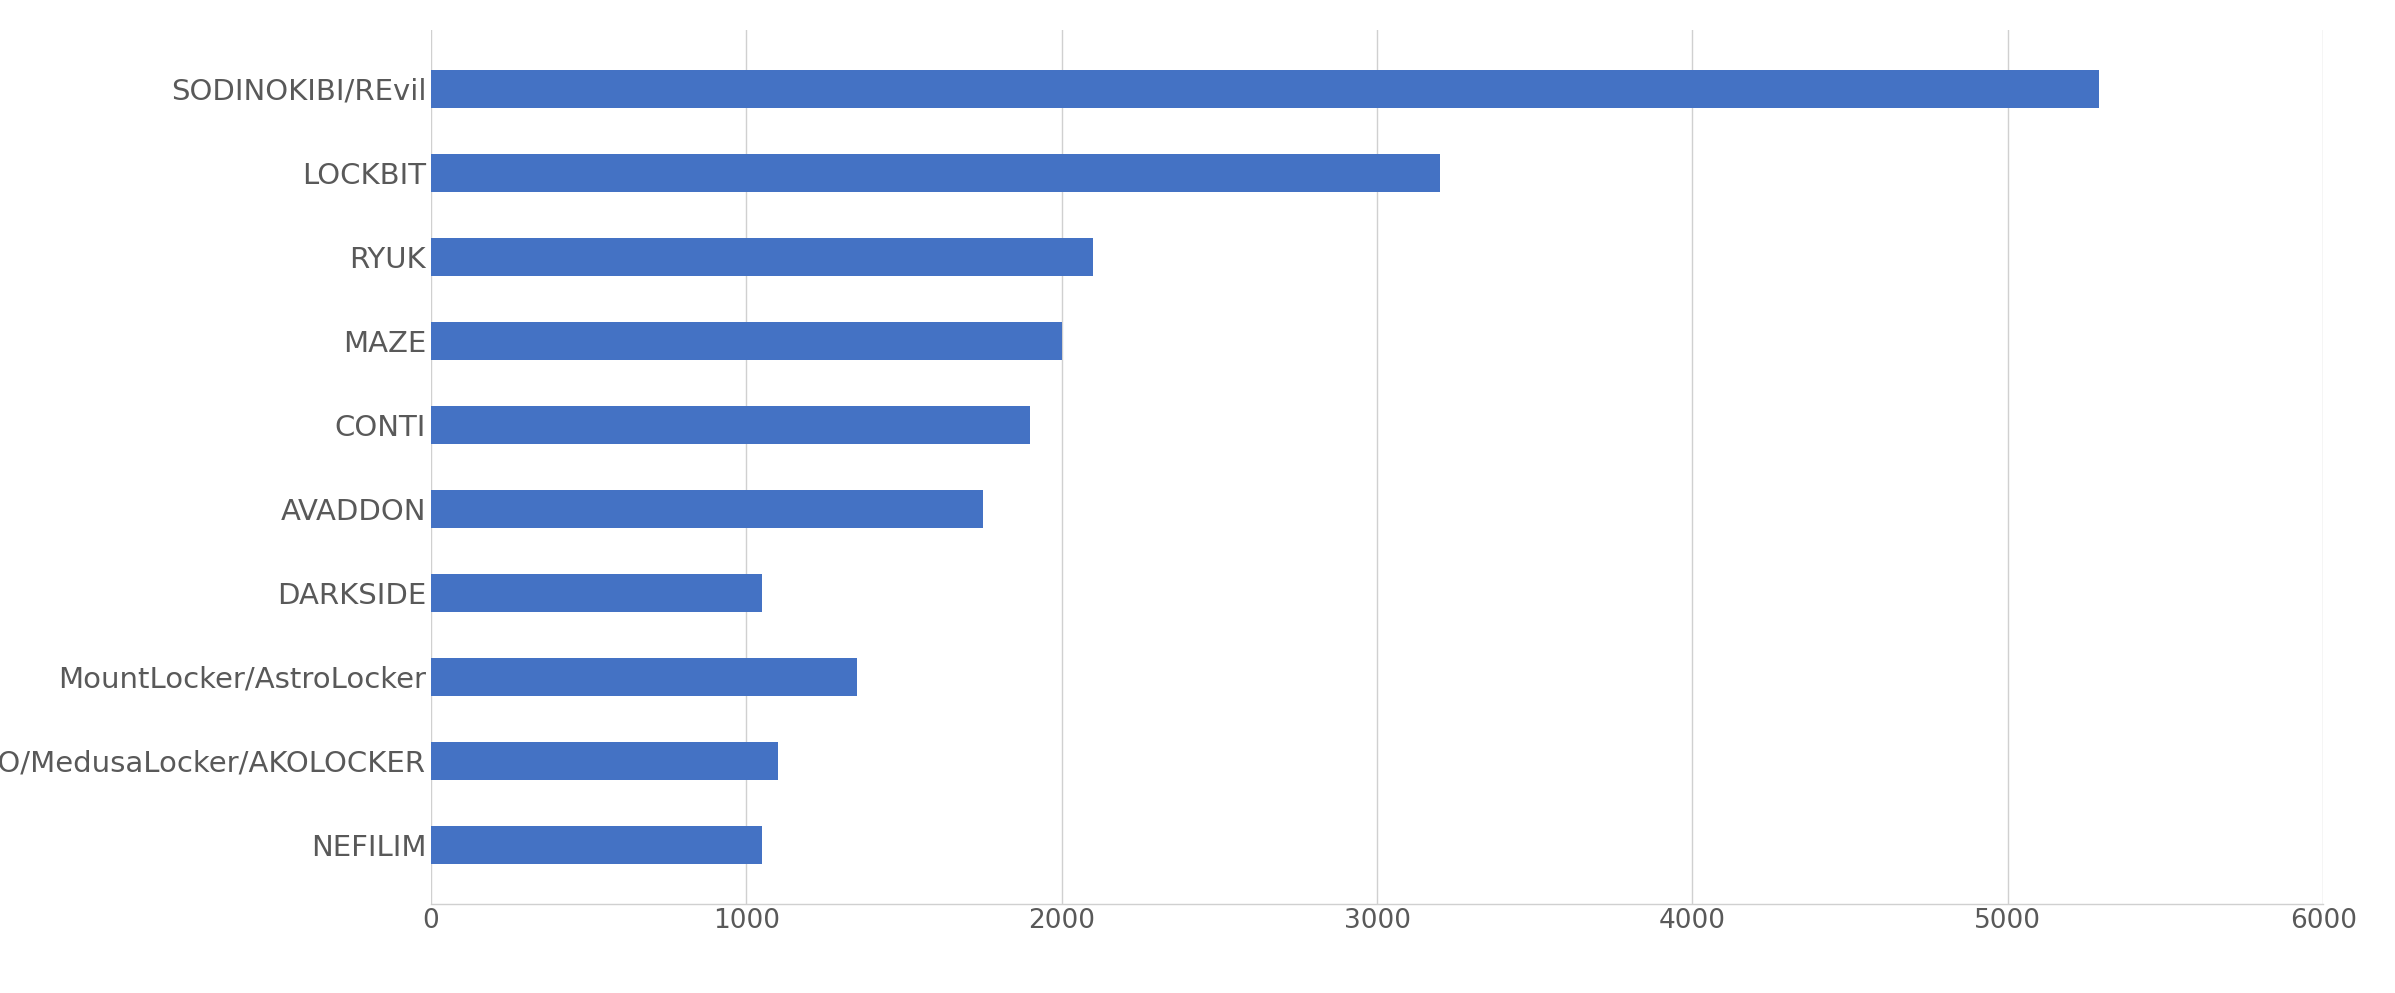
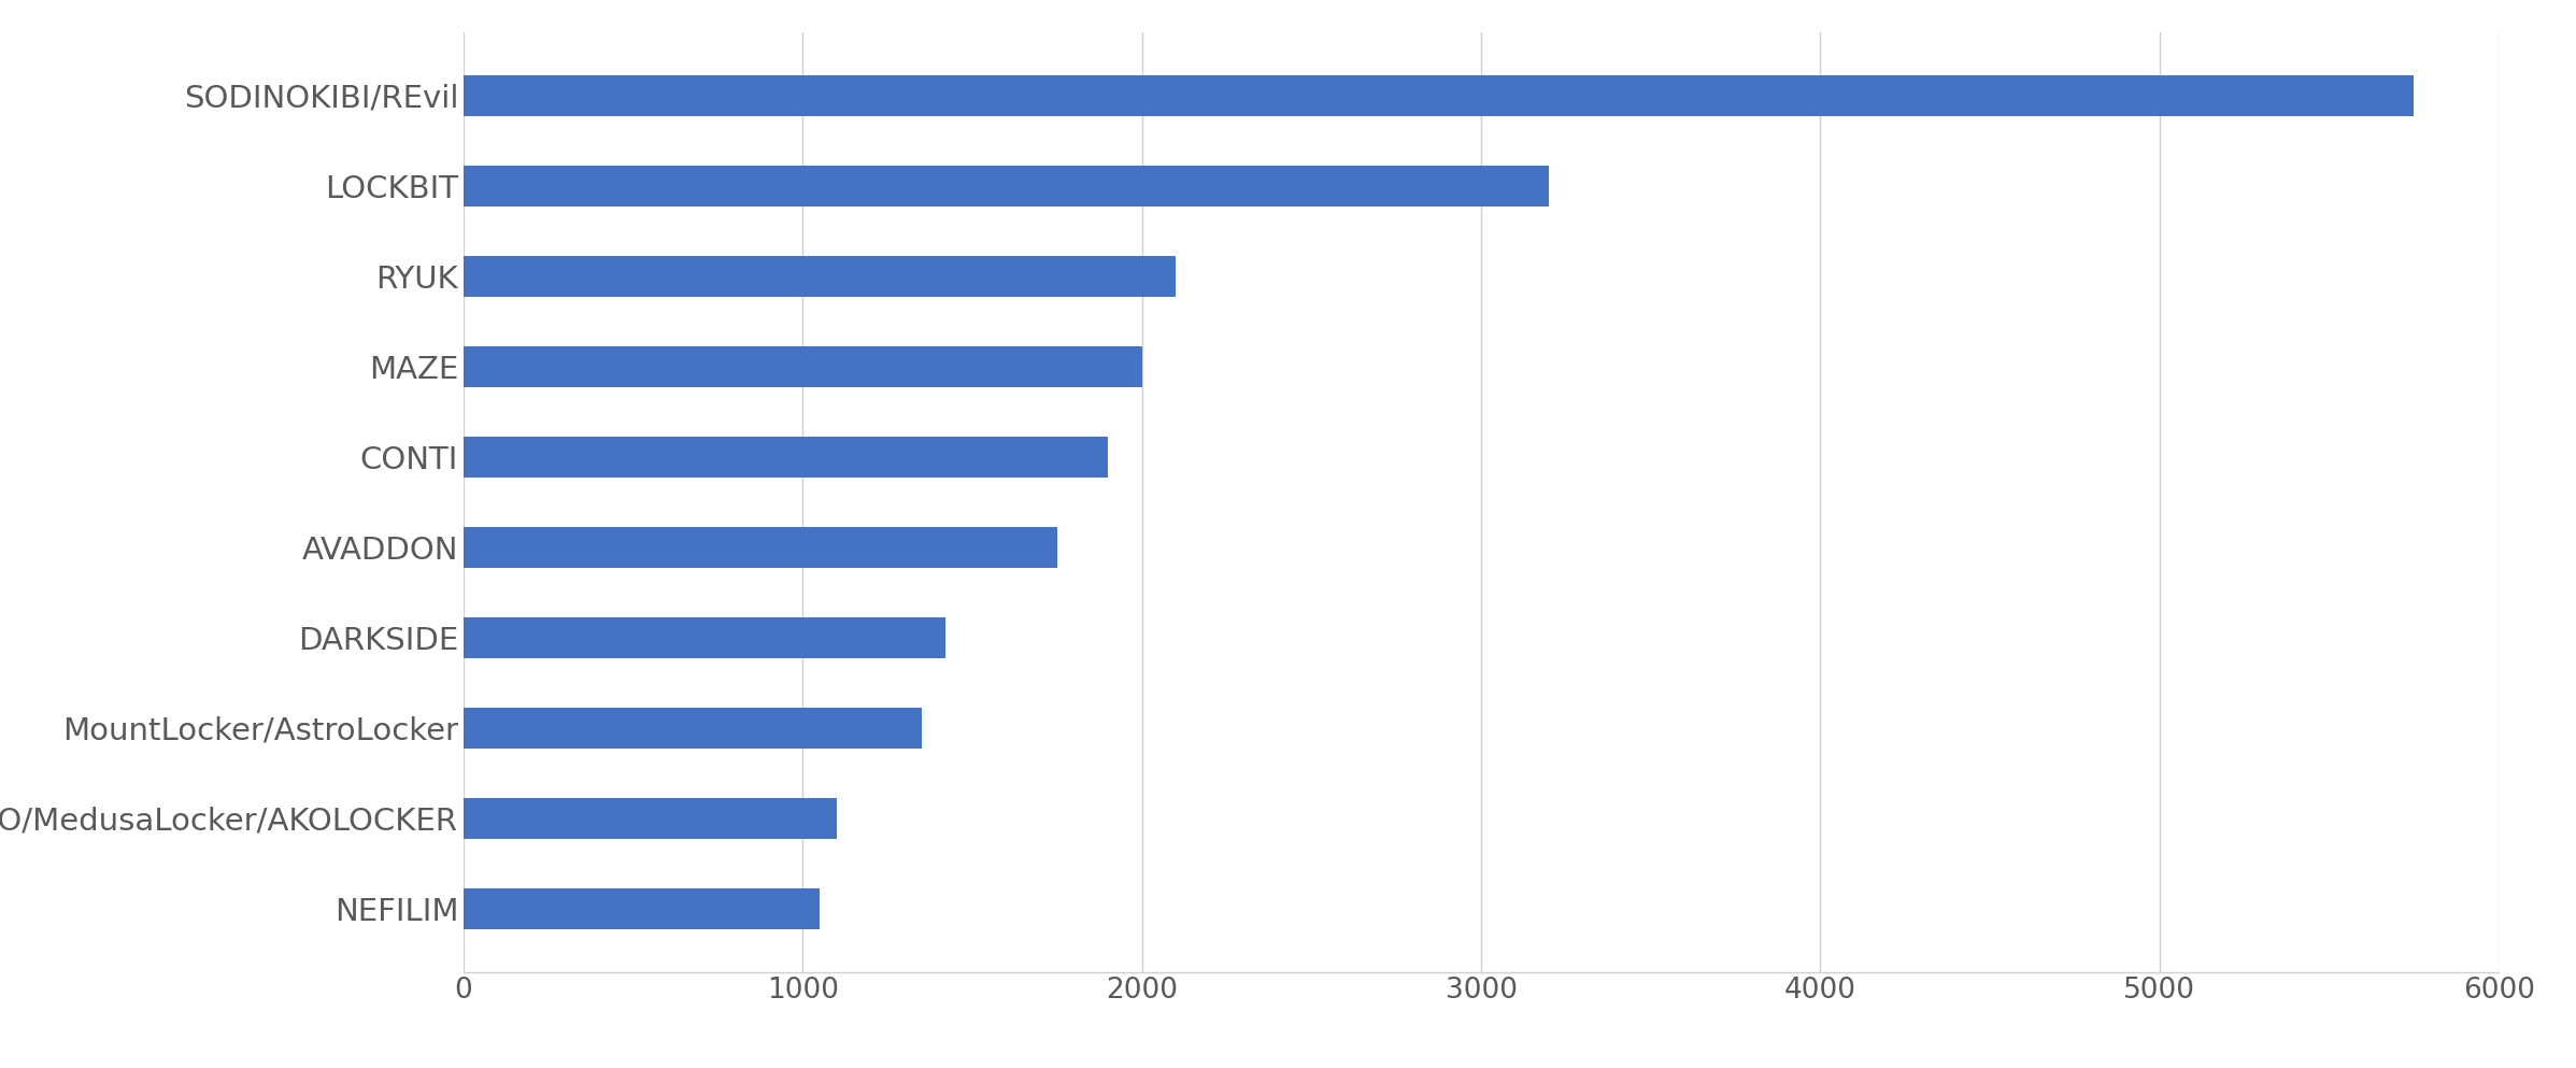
SODINOKIBI/REvil: 5290 -> 5750
DARKSIDE: 1050 -> 1420
